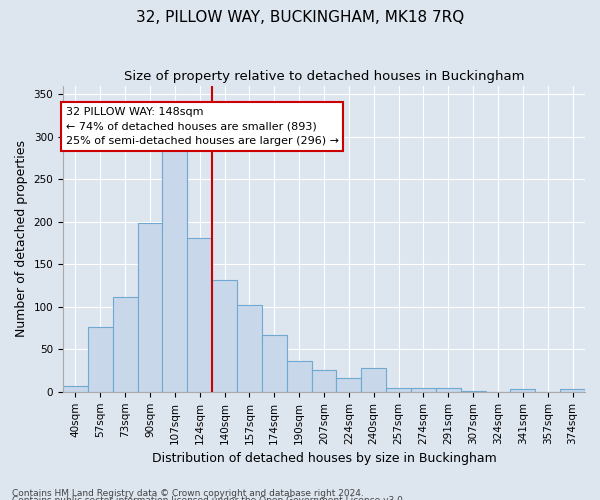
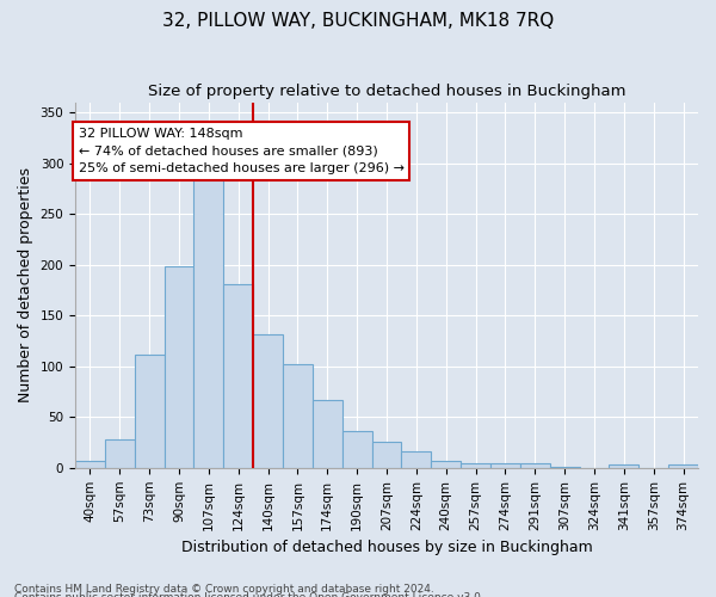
57sqm: 76 -> 28
240sqm: 28 -> 7
